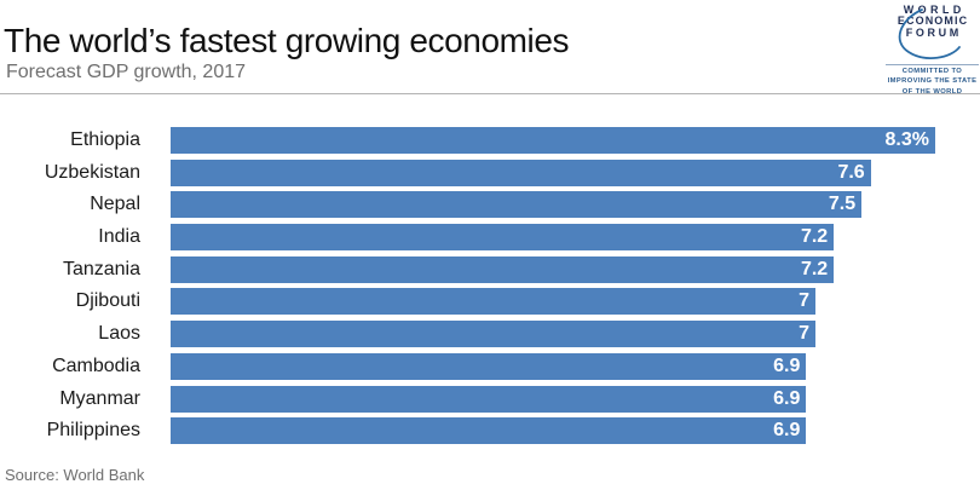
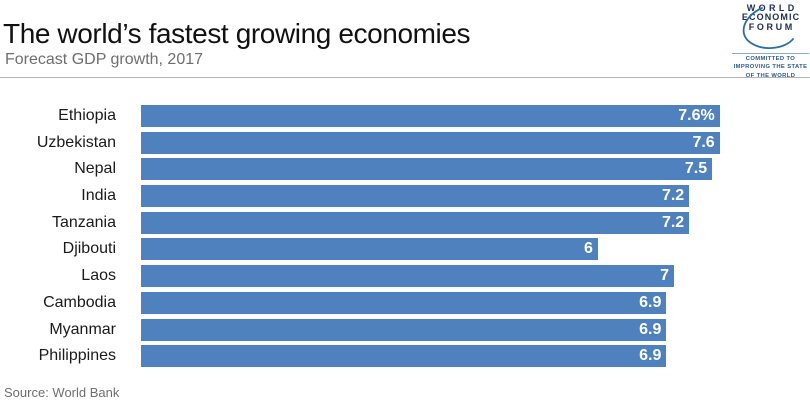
Ethiopia: 8.3% -> 7.6%
Djibouti: 7 -> 6
